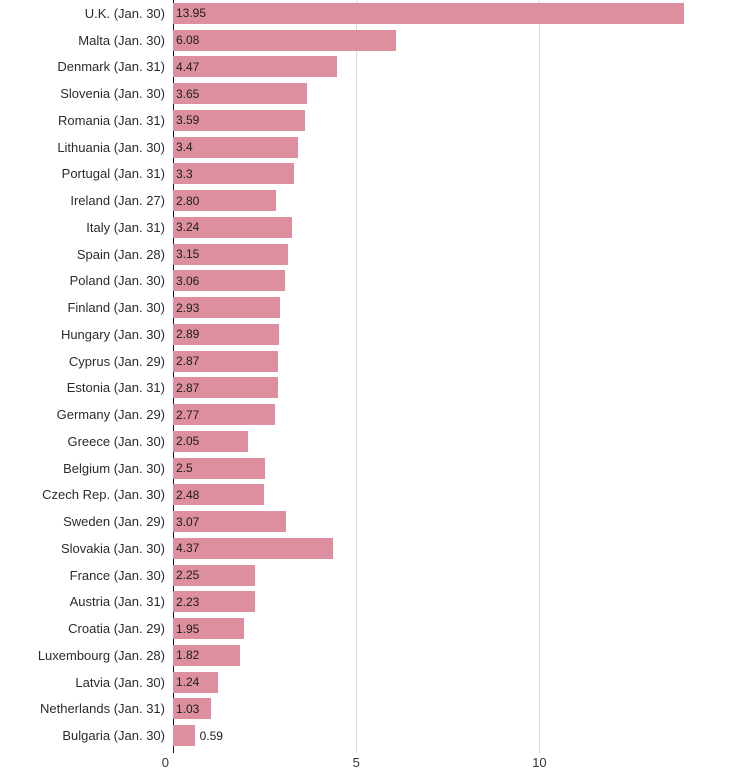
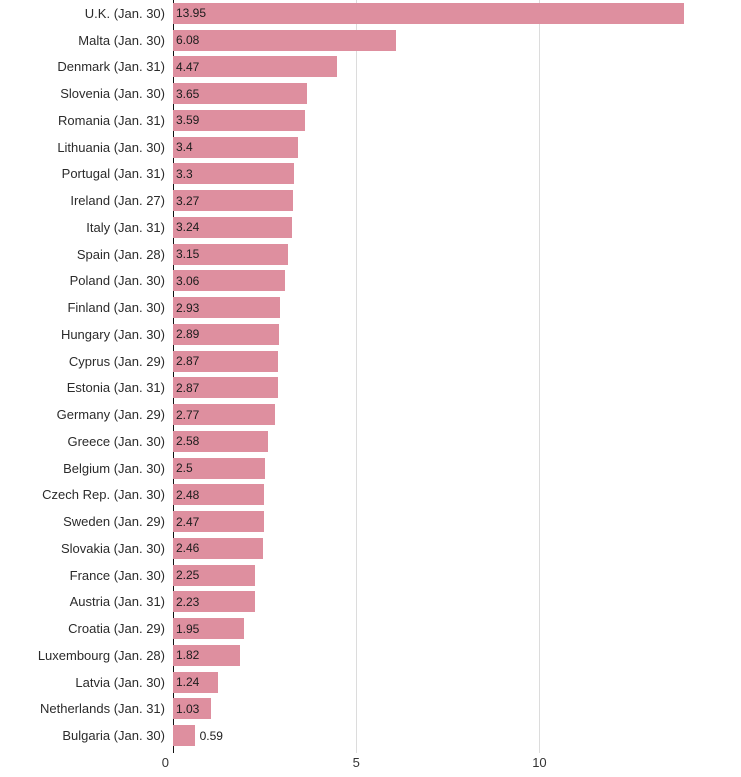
Ireland (Jan. 27): 2.80 -> 3.27
Greece (Jan. 30): 2.05 -> 2.58
Sweden (Jan. 29): 3.07 -> 2.47
Slovakia (Jan. 30): 4.37 -> 2.46
